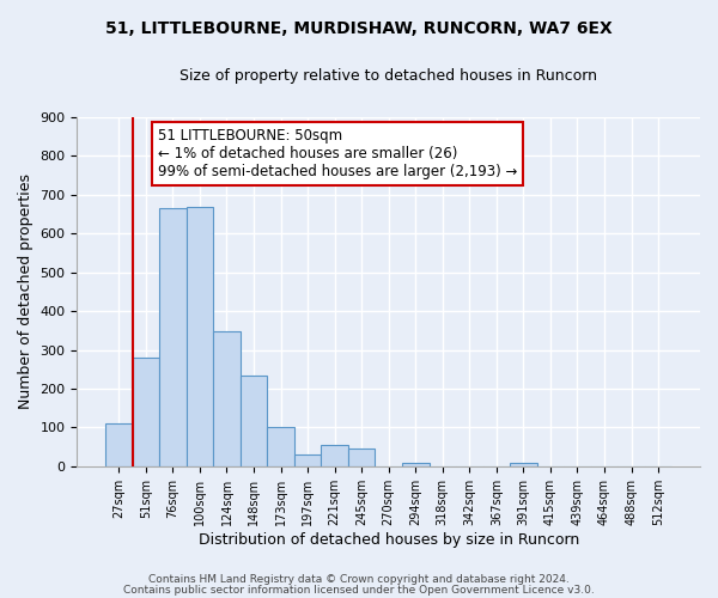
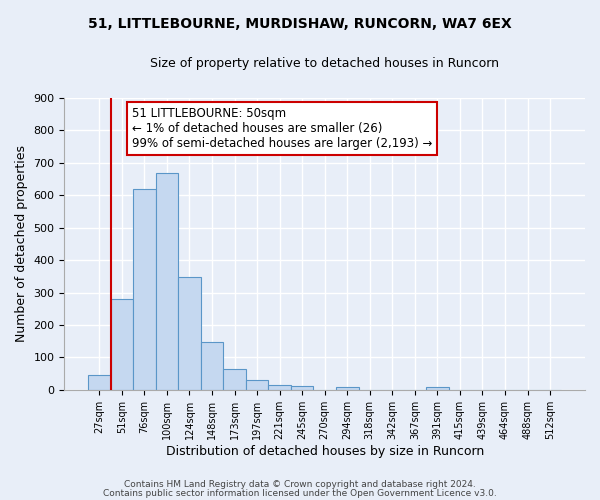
27sqm: 110 -> 45
76sqm: 665 -> 620
148sqm: 235 -> 148
173sqm: 100 -> 65
221sqm: 55 -> 14
245sqm: 45 -> 11
